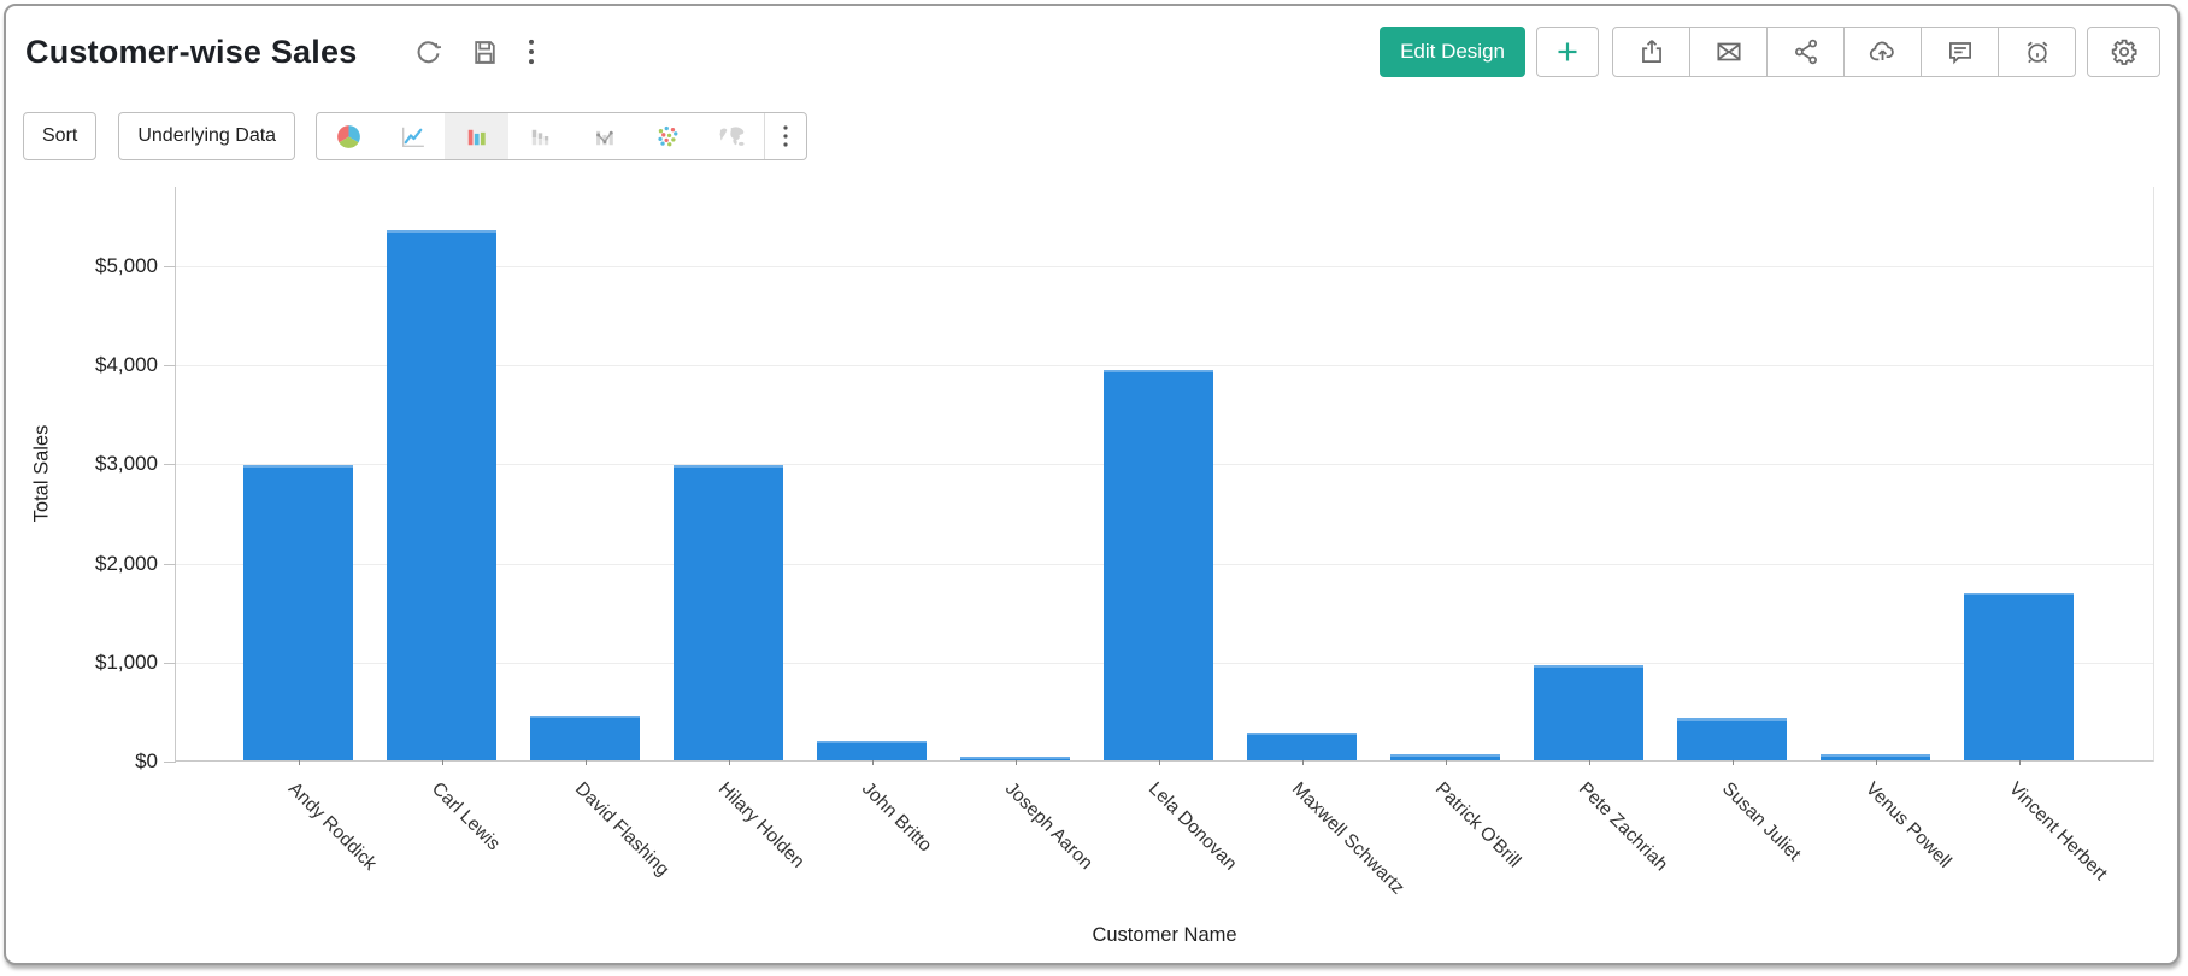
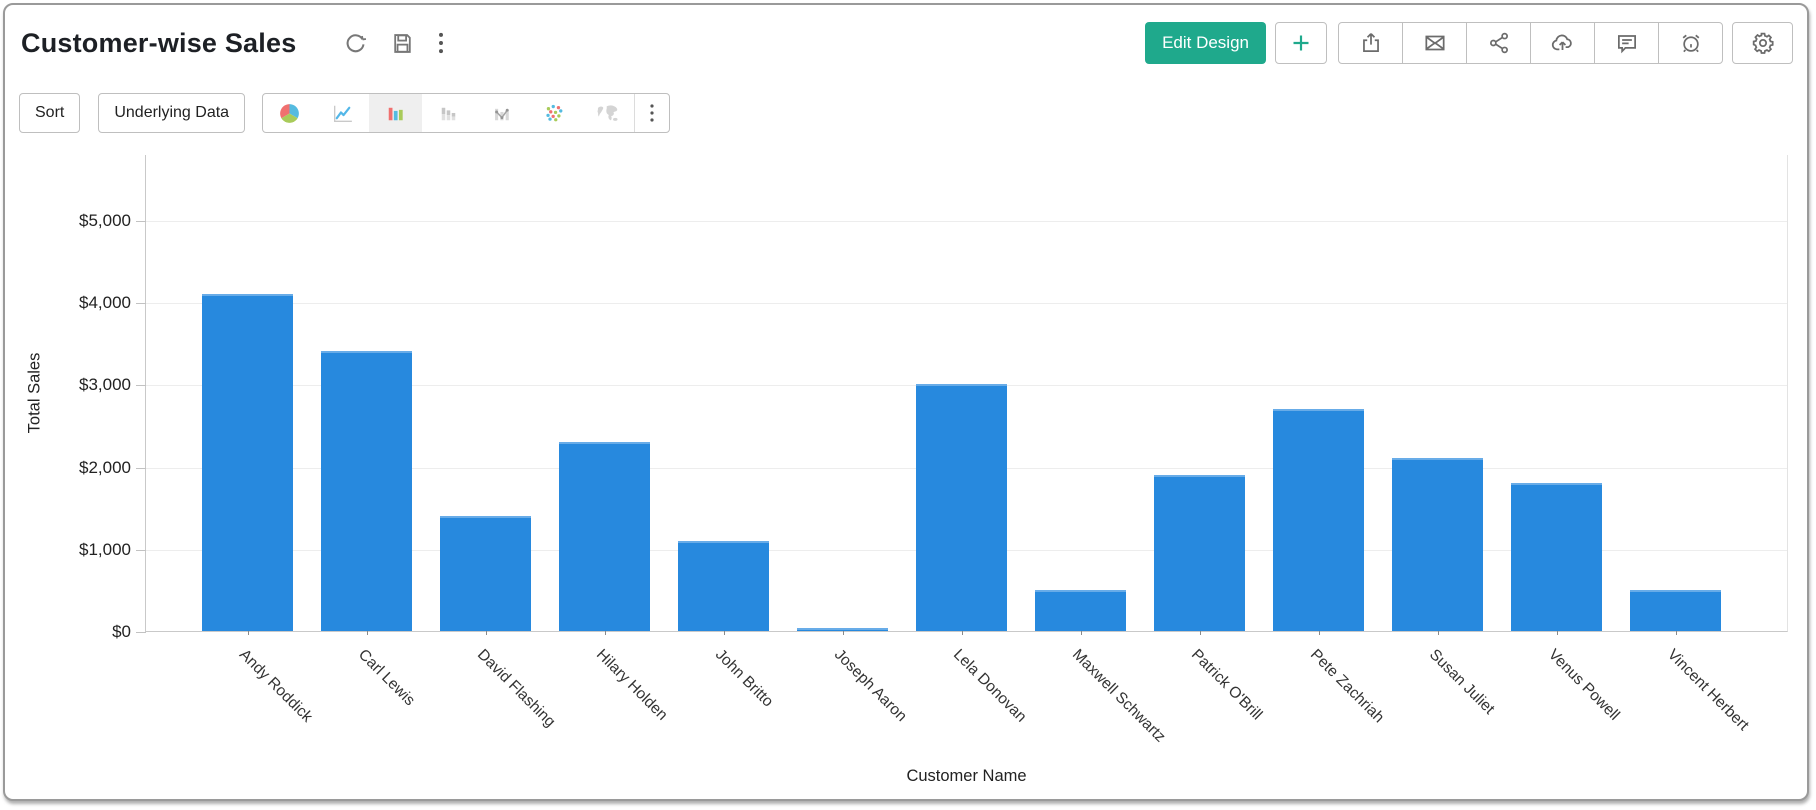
Andy Roddick: $3000 -> $4100
Carl Lewis: $5400 -> $3400
David Flashing: $500 -> $1400
Hilary Holden: $3000 -> $2300
John Britto: $200 -> $1100
Lela Donovan: $3900 -> $3000
Maxwell Schwartz: $300 -> $500
Patrick O'Brill: $100 -> $1900
Pete Zachriah: $1000 -> $2700
Susan Juliet: $400 -> $2100
Venus Powell: $100 -> $1800
Vincent Herbert: $1700 -> $500
